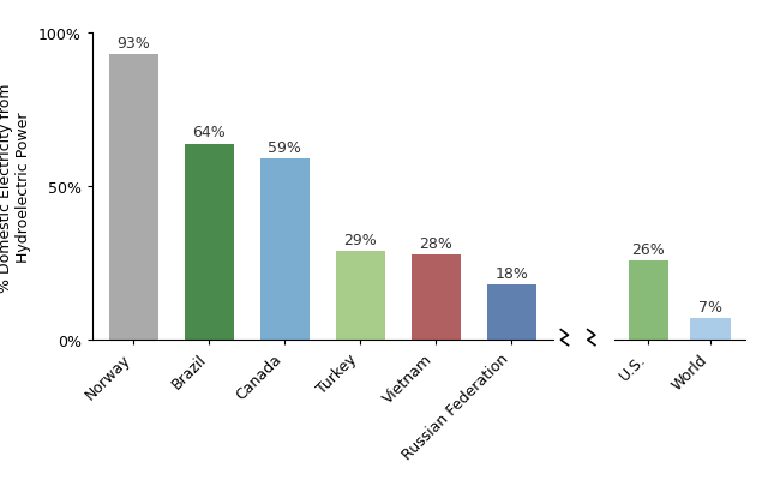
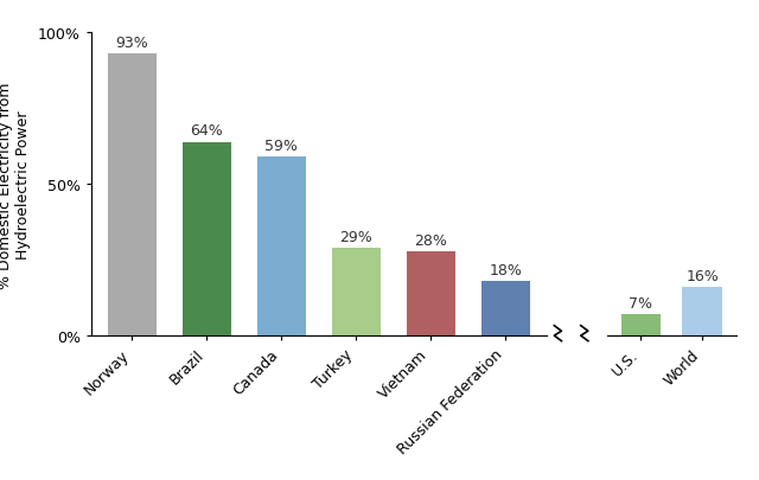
U.S.: 26% -> 7%
World: 7% -> 16%
